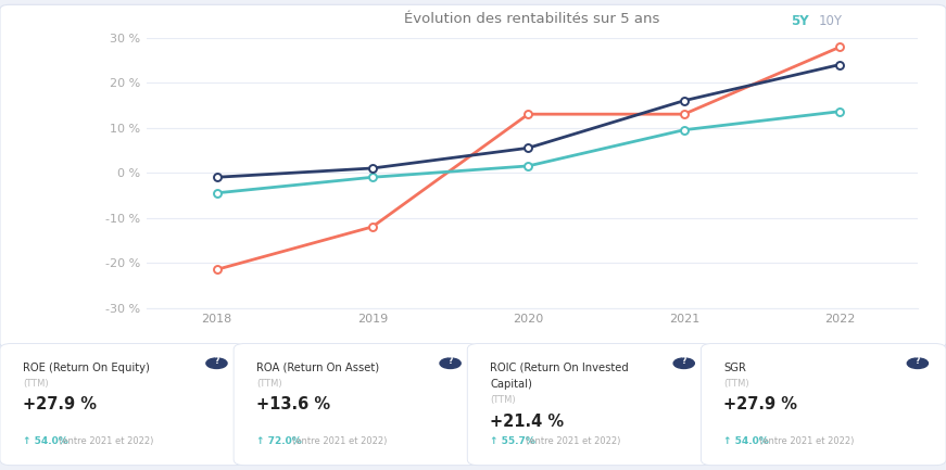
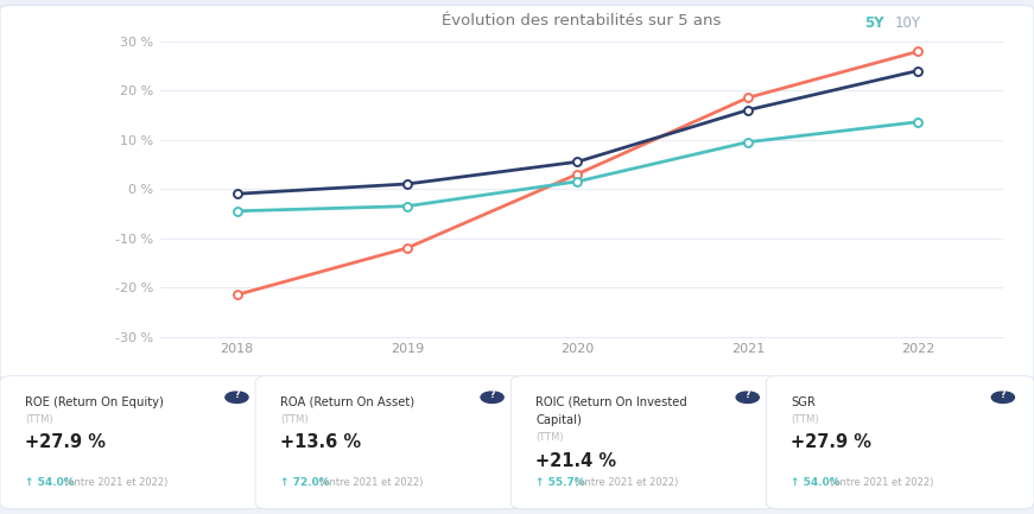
ROA (Return On Asset)/2019: -1.0 % -> -3.5 %
ROE (Return On Equity)/2020: 13.0 % -> 3.0 %
ROE (Return On Equity)/2021: 13.0 % -> 18.5 %
